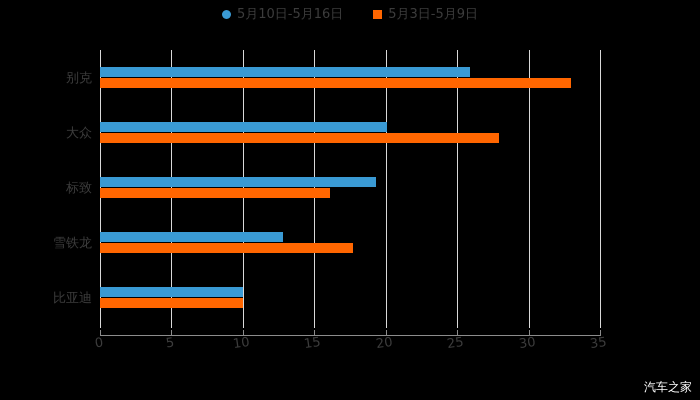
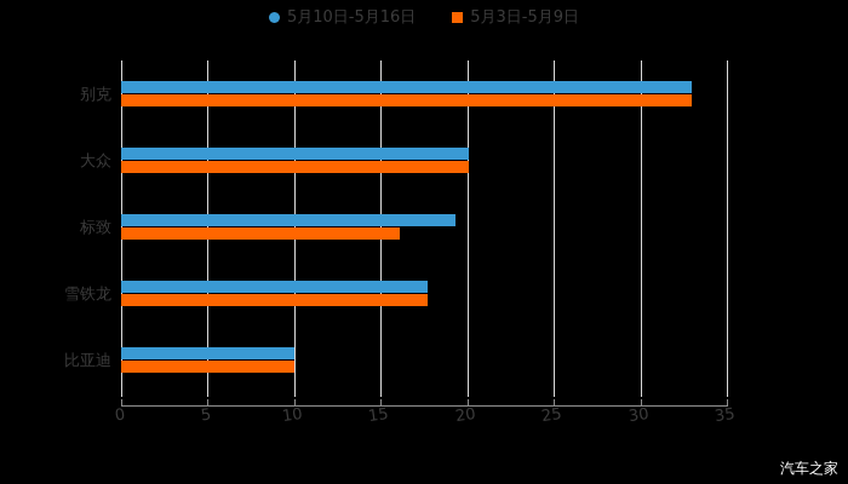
5月10日-5月16日/别克: 25.9 -> 33.0
5月3日-5月9日/大众: 27.9 -> 20.1
5月10日-5月16日/雪铁龙: 12.8 -> 17.7
